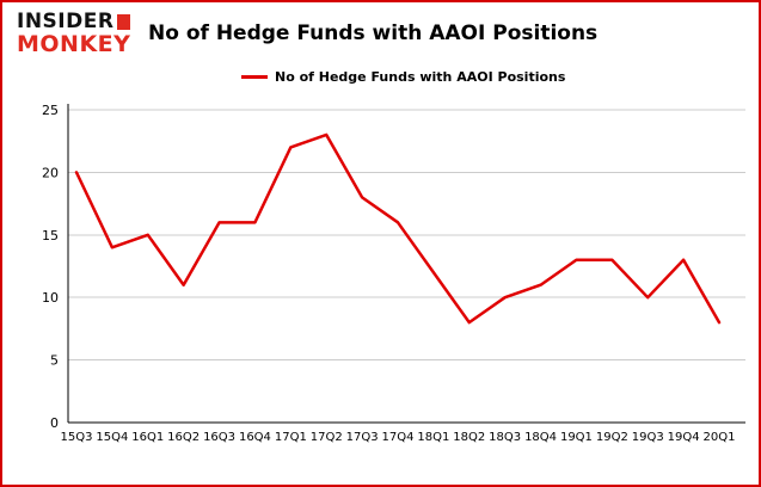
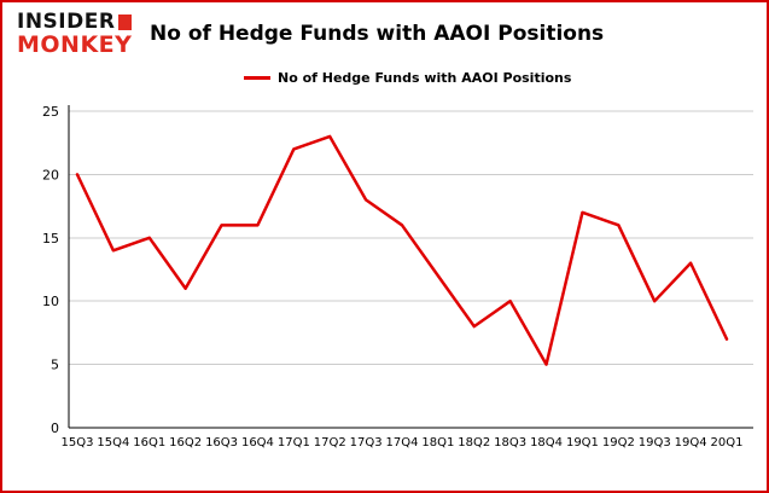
18Q4: 11 -> 5
19Q1: 13 -> 17
19Q2: 13 -> 16
20Q1: 8 -> 7
